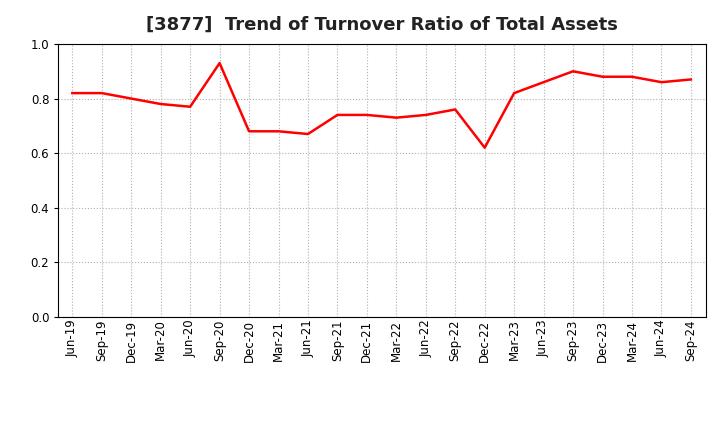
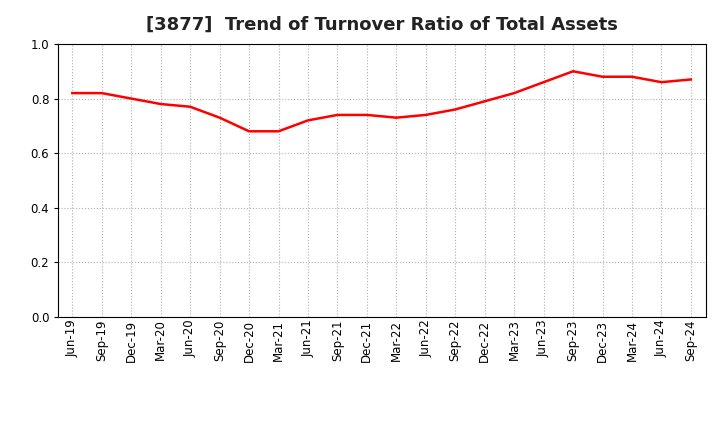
Sep-20: 0.93 -> 0.73
Jun-21: 0.67 -> 0.72
Dec-22: 0.62 -> 0.79
